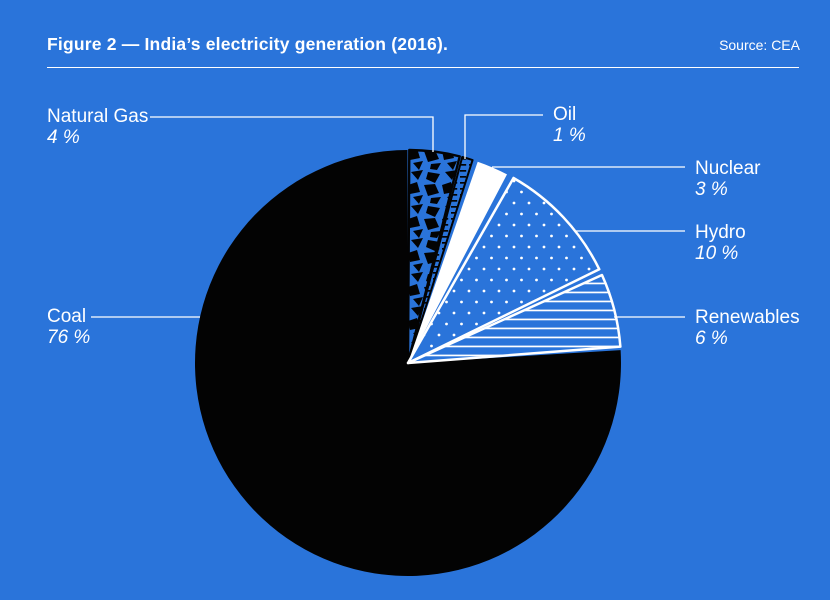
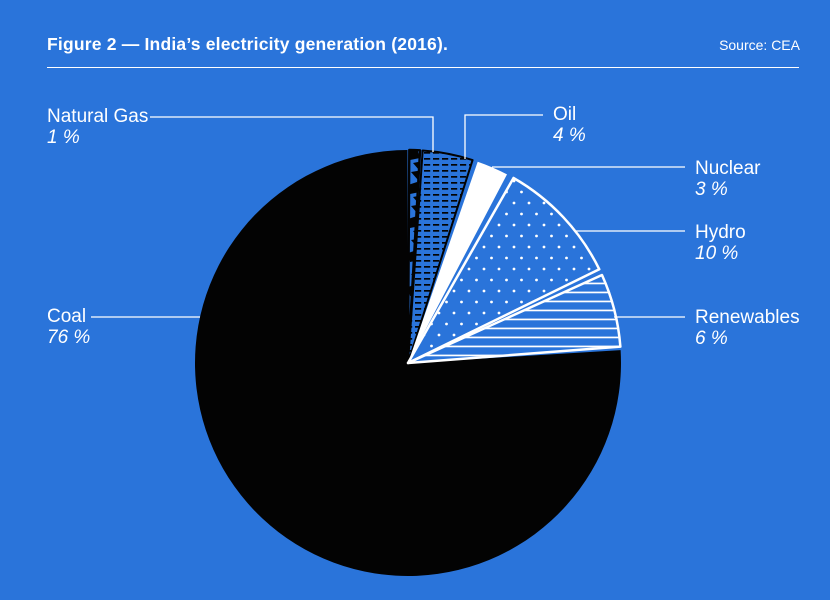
Natural Gas: 4 -> 1
Oil: 1 -> 4
